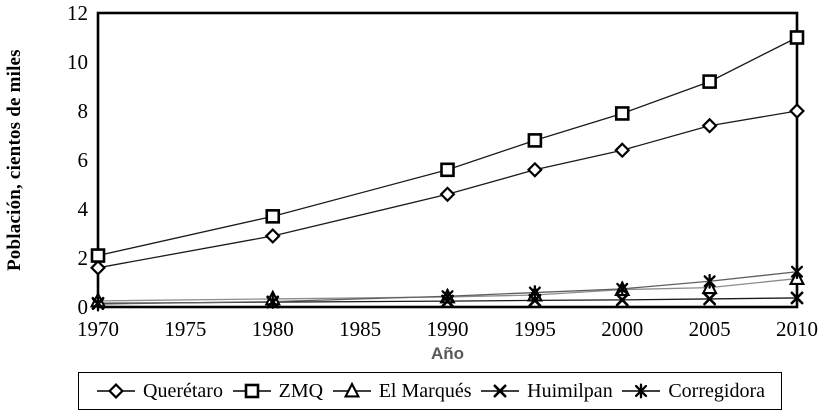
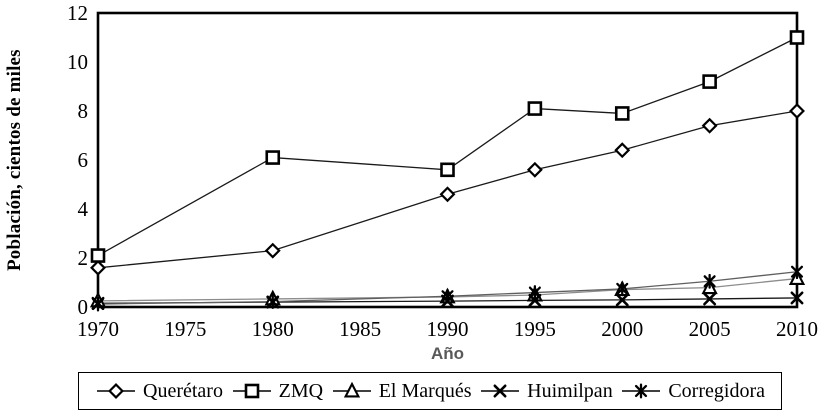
Querétaro/1980: 2.9 -> 2.3
ZMQ/1980: 3.7 -> 6.1
ZMQ/1995: 6.8 -> 8.1
